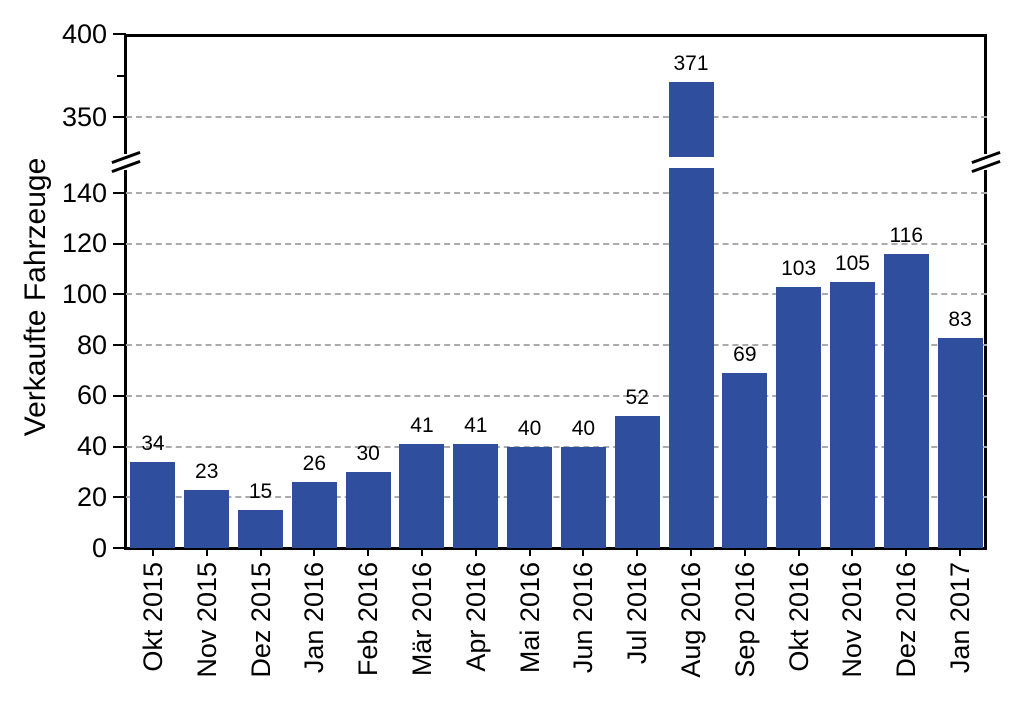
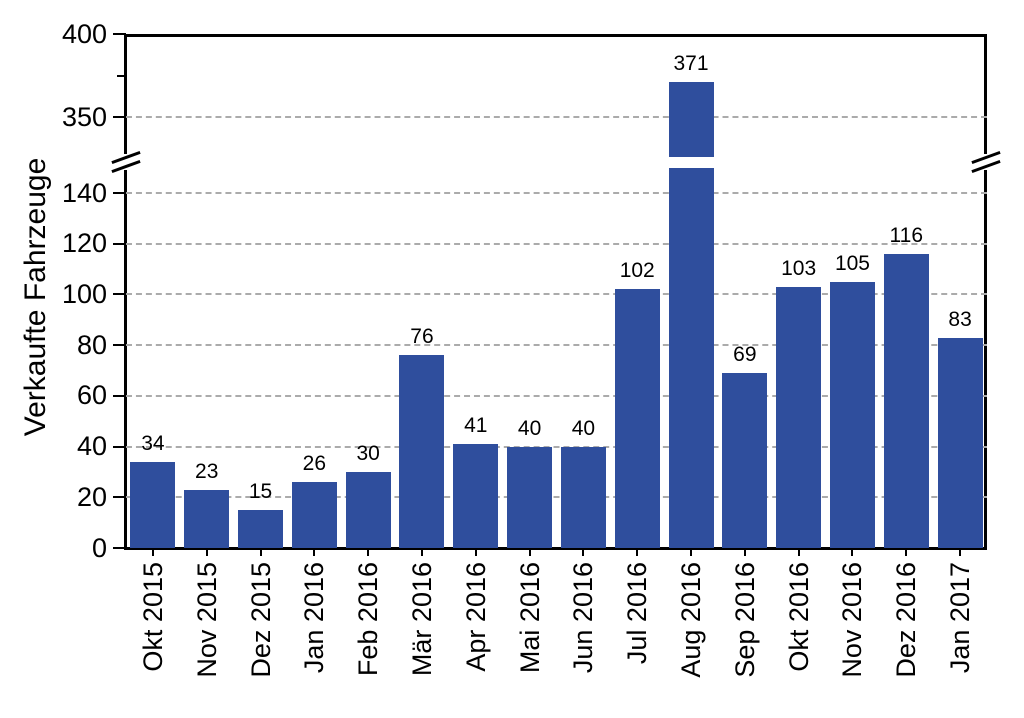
Mär 2016: 41 -> 76
Jul 2016: 52 -> 102
